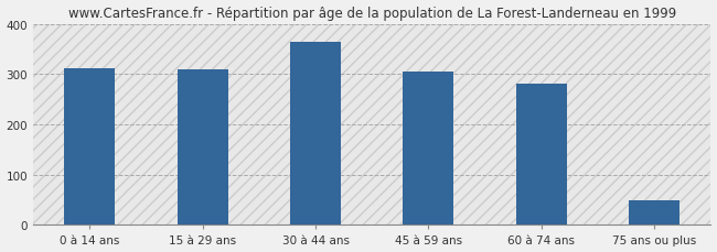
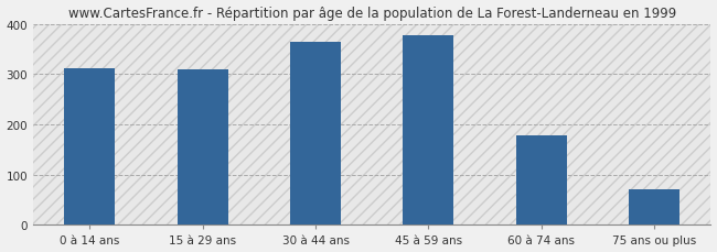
45 à 59 ans: 305 -> 378
60 à 74 ans: 280 -> 177
75 ans ou plus: 50 -> 70
